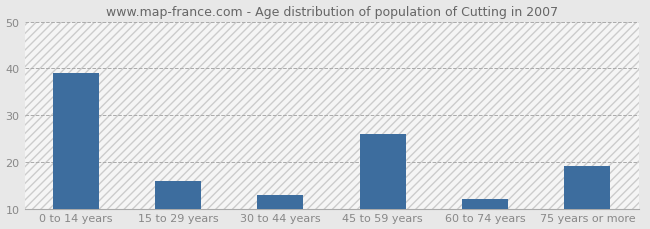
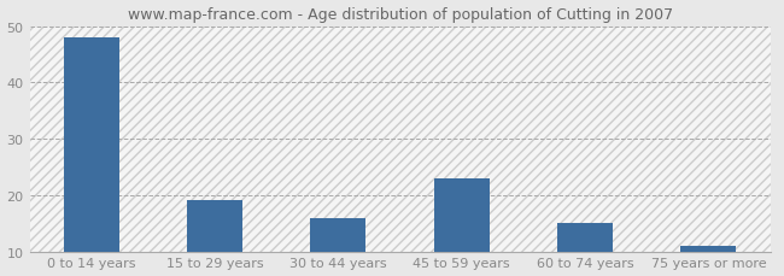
0 to 14 years: 39 -> 48
15 to 29 years: 16 -> 19
30 to 44 years: 13 -> 16
45 to 59 years: 26 -> 23
60 to 74 years: 12 -> 15
75 years or more: 19 -> 11
